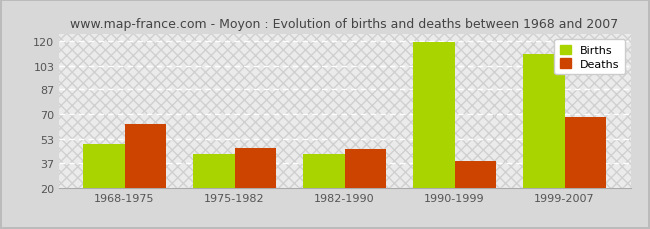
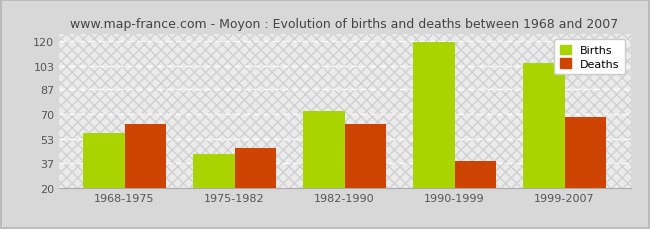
Births/1968-1975: 50 -> 57
Births/1982-1990: 43 -> 72
Deaths/1982-1990: 46 -> 63
Births/1999-2007: 111 -> 105
